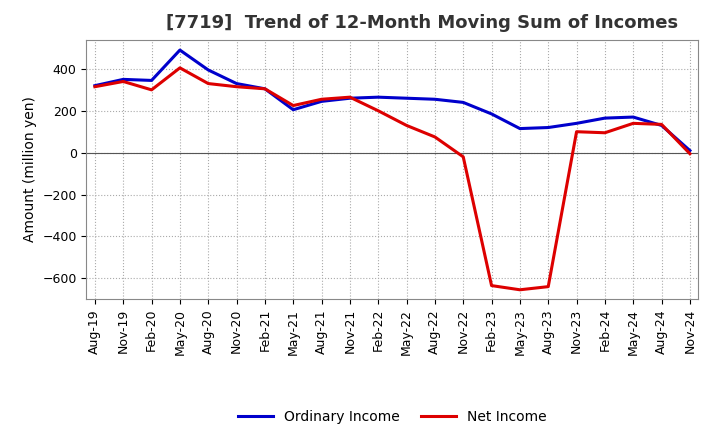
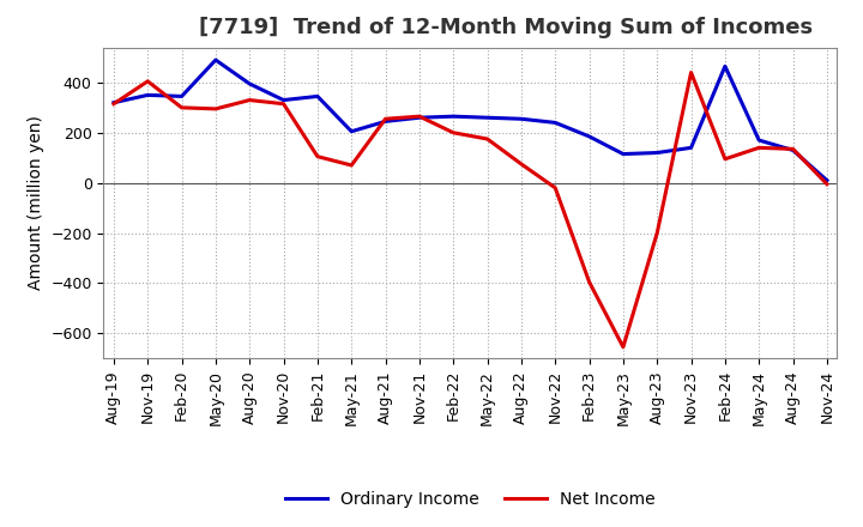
Net Income/Nov-19: 340 -> 405
Net Income/May-20: 405 -> 295
Ordinary Income/Feb-21: 305 -> 345
Net Income/Feb-21: 305 -> 105
Net Income/May-21: 225 -> 70
Net Income/May-22: 130 -> 175
Net Income/Feb-23: -635 -> -395
Net Income/Aug-23: -640 -> -200
Net Income/Nov-23: 100 -> 440
Ordinary Income/Feb-24: 165 -> 465
